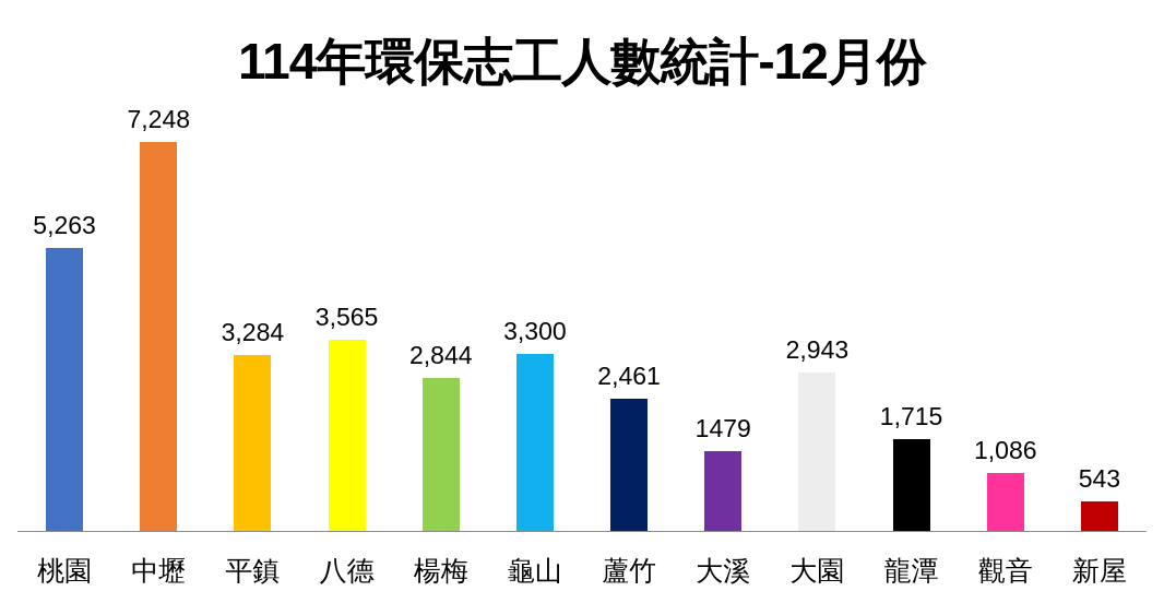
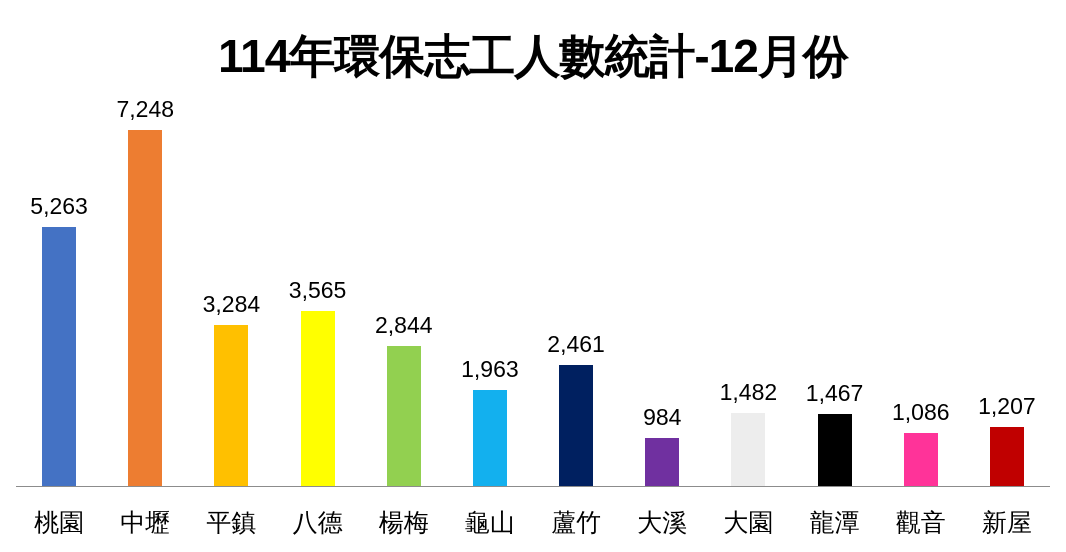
龜山: 3,300 -> 1,963
大溪: 1479 -> 984
大園: 2,943 -> 1,482
龍潭: 1,715 -> 1,467
新屋: 543 -> 1,207
